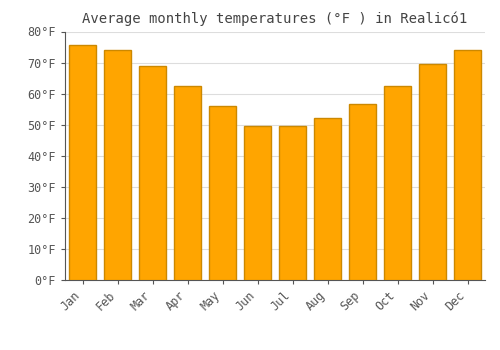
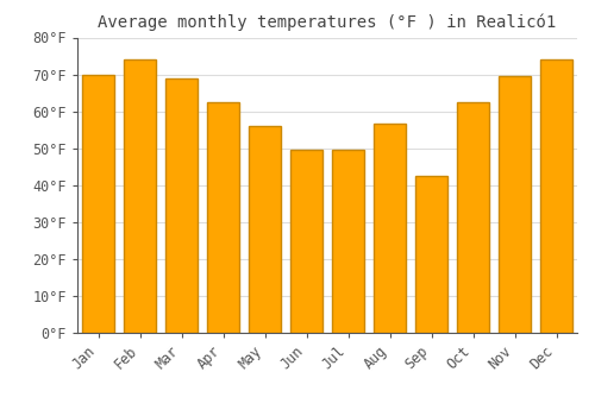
Jan: 75.5°F -> 70.0°F
Aug: 52.0°F -> 56.5°F
Sep: 56.5°F -> 42.5°F
